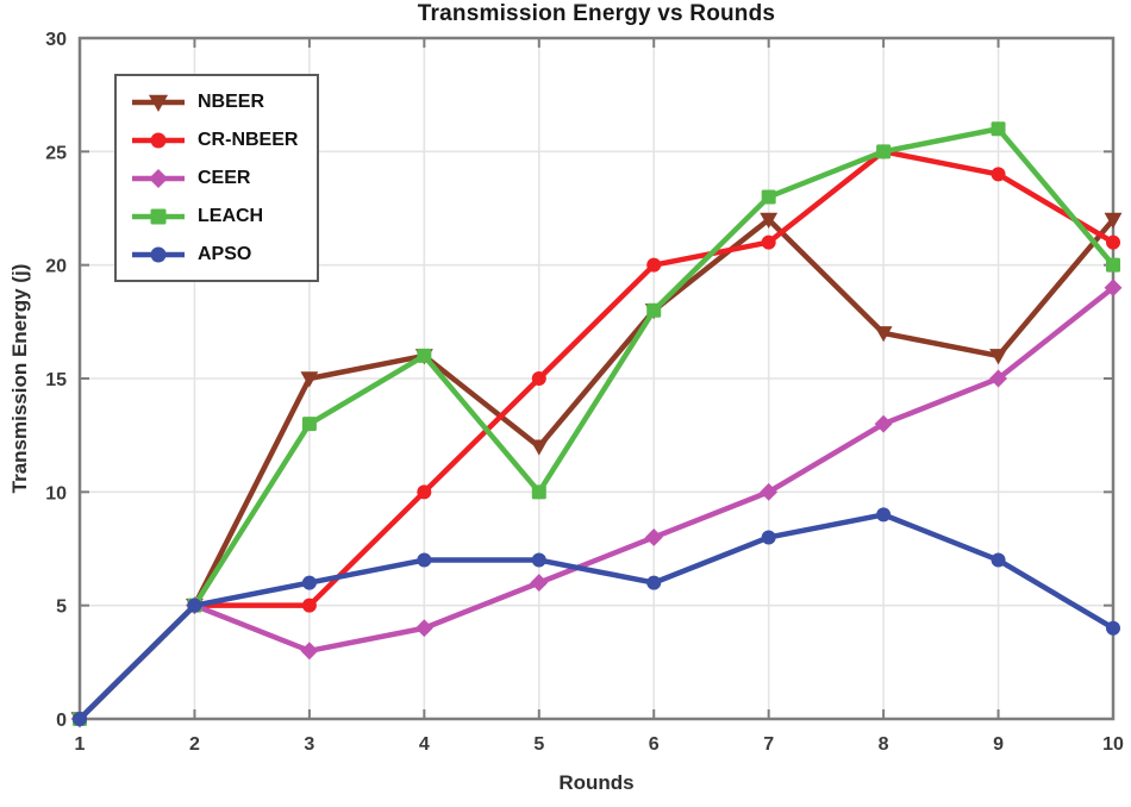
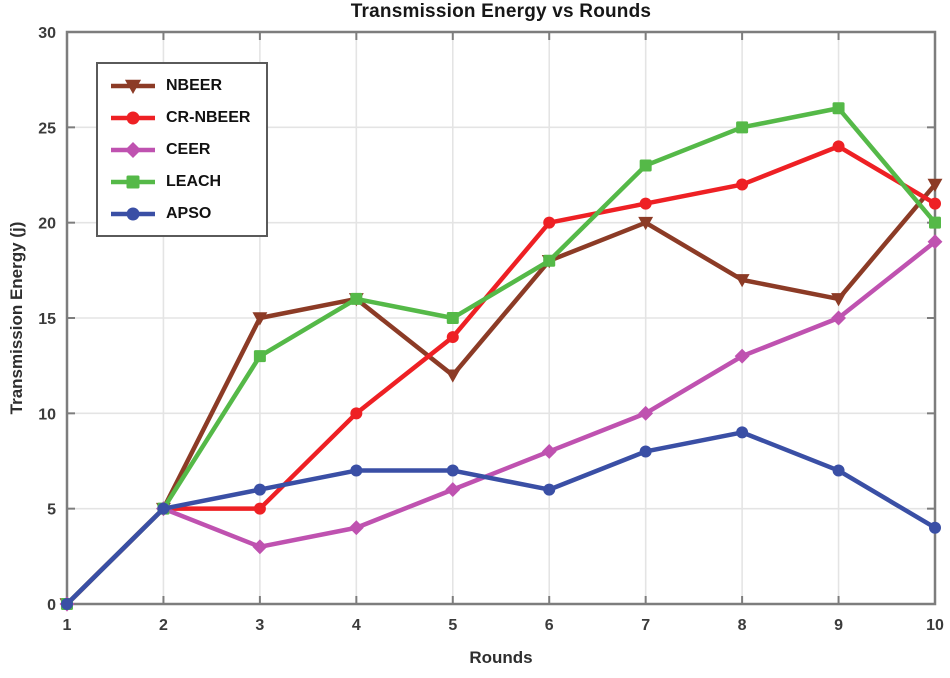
CR-NBEER/5: 15 -> 14
LEACH/5: 10 -> 15
NBEER/7: 22 -> 20
CR-NBEER/8: 25 -> 22
